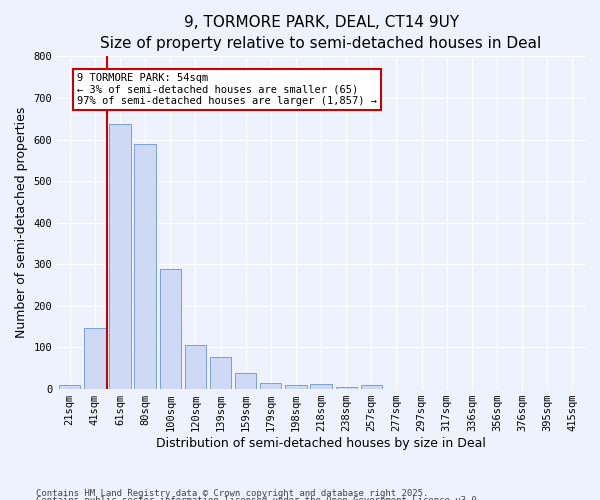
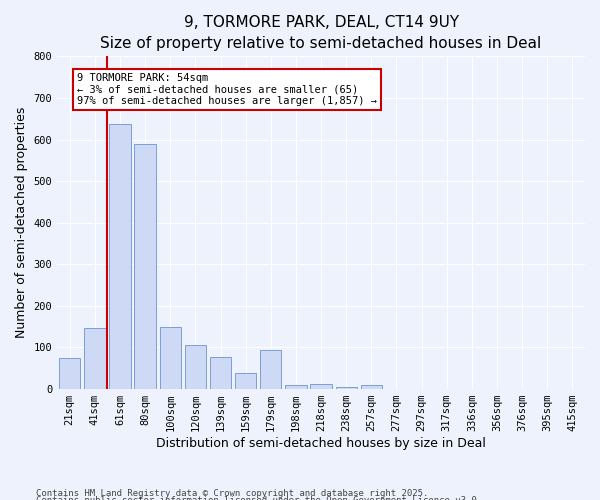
21sqm: 10 -> 75
100sqm: 288 -> 150
179sqm: 15 -> 95
